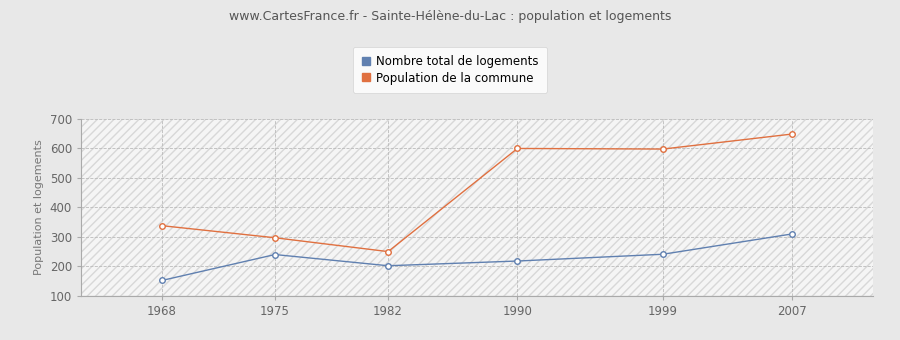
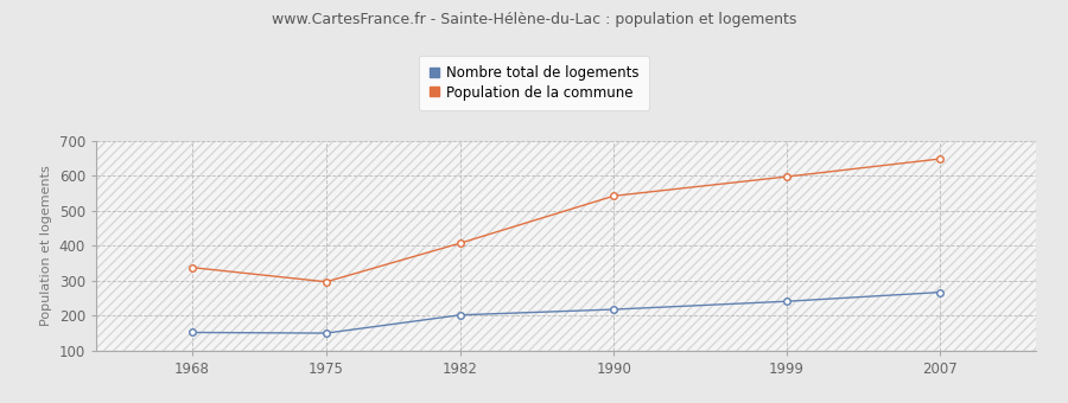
Nombre total de logements/1975: 240 -> 150
Population de la commune/1982: 250 -> 408
Population de la commune/1990: 600 -> 543
Nombre total de logements/2007: 310 -> 267
